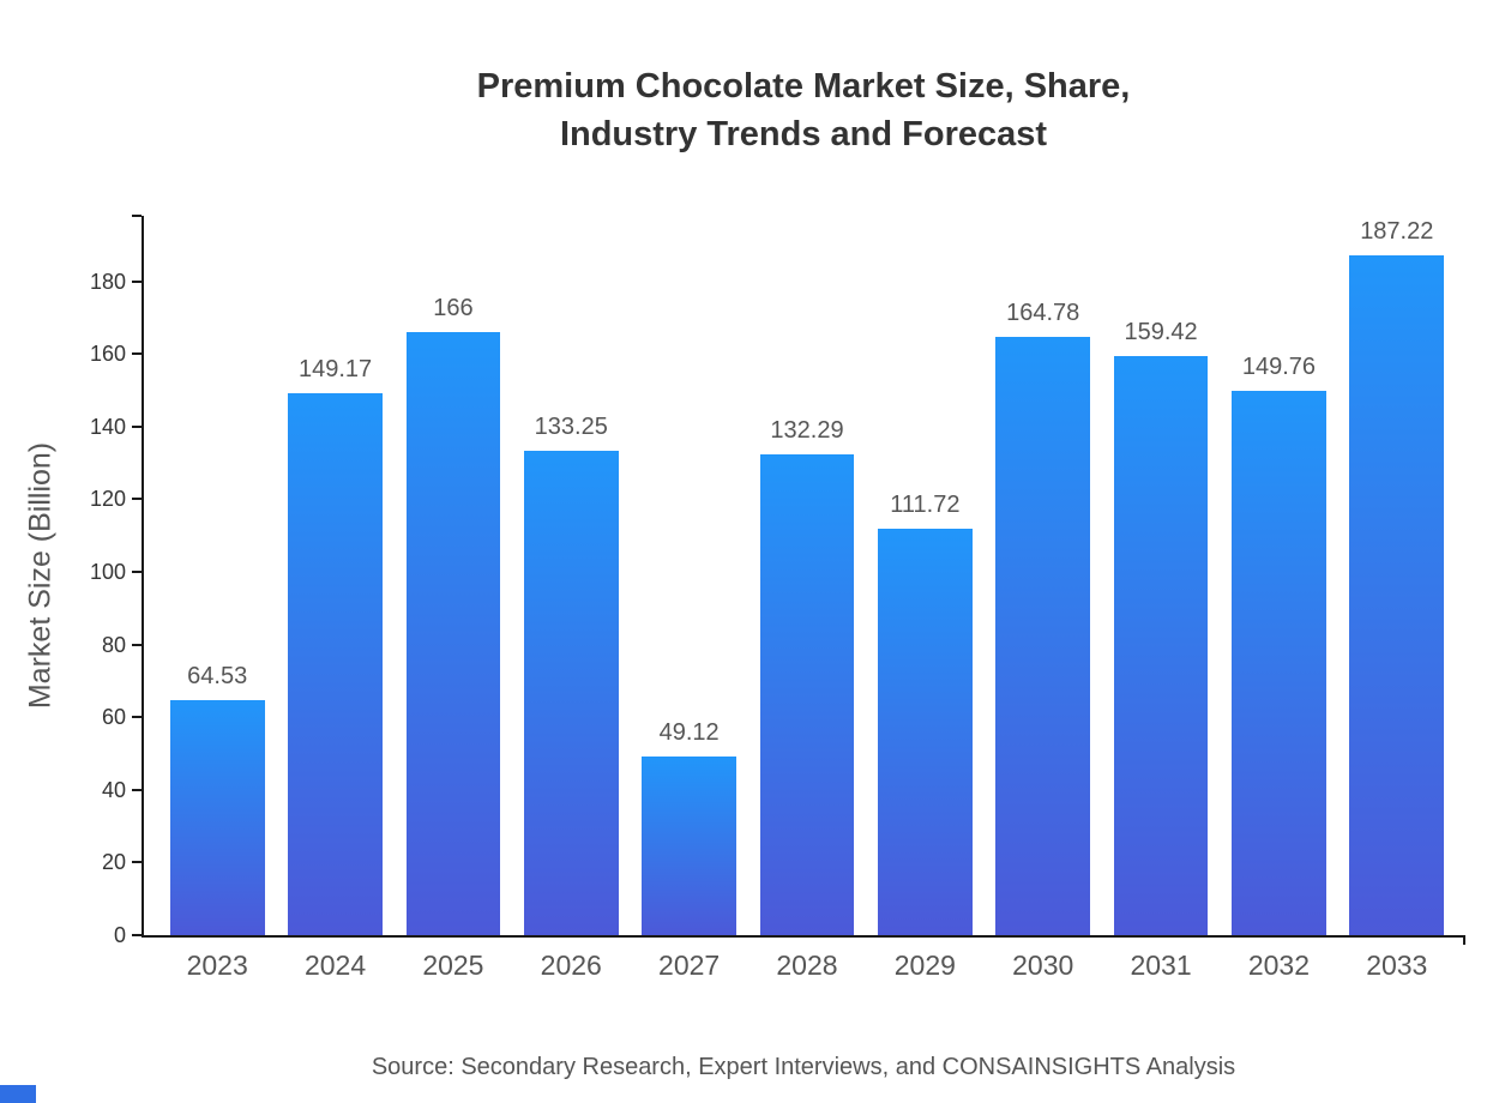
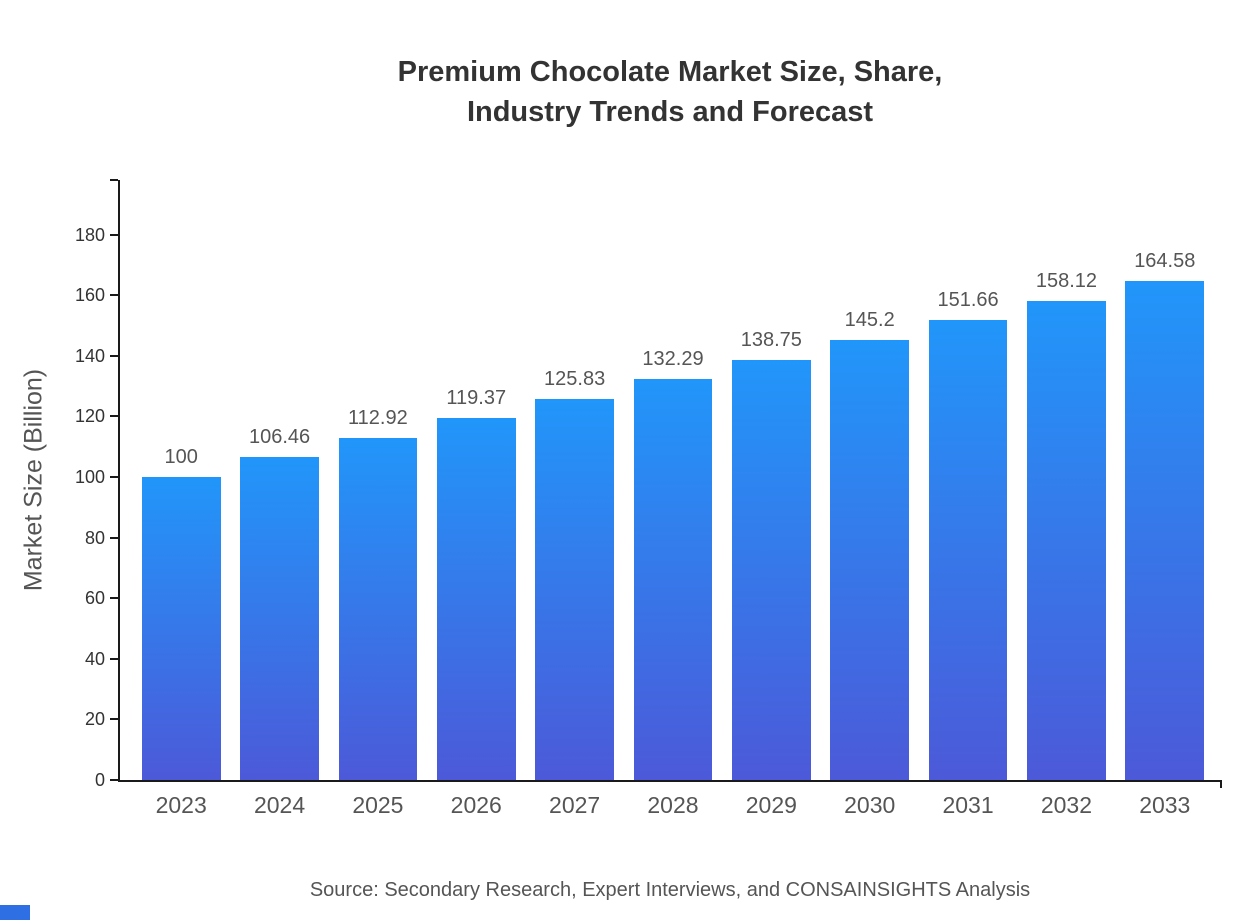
2023: 64.53 -> 100
2024: 149.17 -> 106.46
2025: 166 -> 112.92
2026: 133.25 -> 119.37
2027: 49.12 -> 125.83
2029: 111.72 -> 138.75
2030: 164.78 -> 145.2
2031: 159.42 -> 151.66
2032: 149.76 -> 158.12
2033: 187.22 -> 164.58
